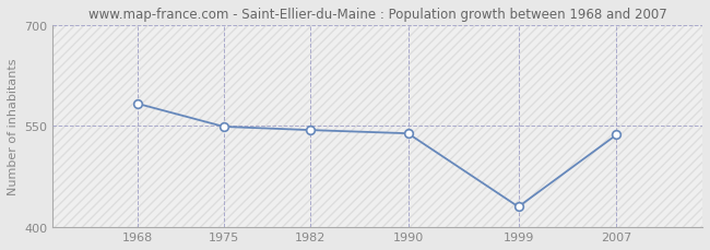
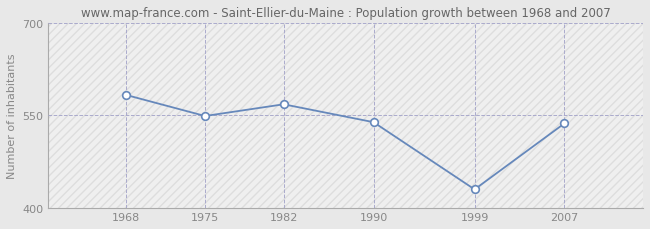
1982: 544 -> 568
